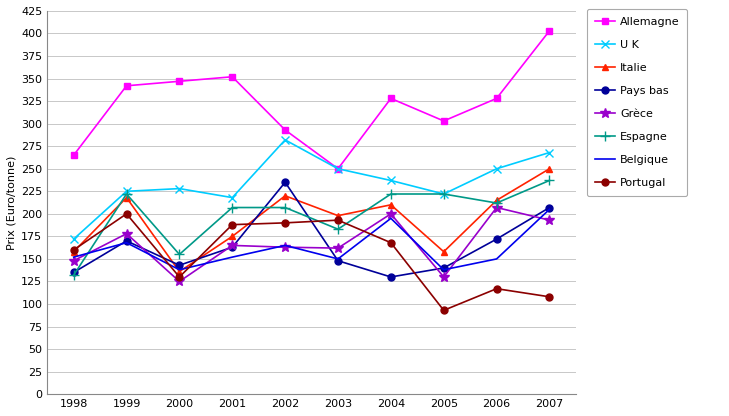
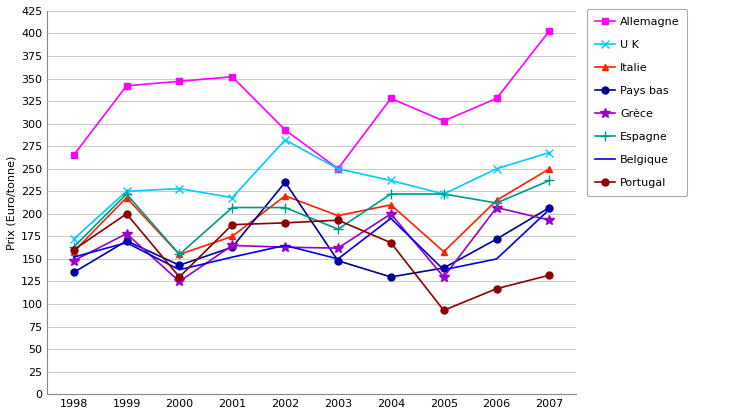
Espagne/1998: 132 -> 163
Italie/2000: 136 -> 155
Portugal/2007: 108 -> 132
